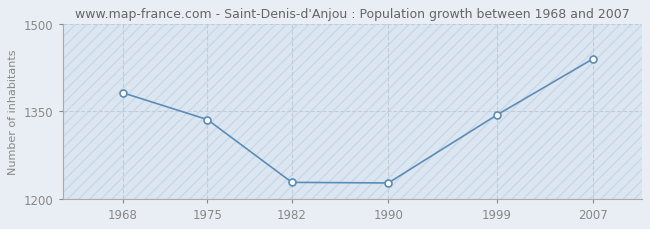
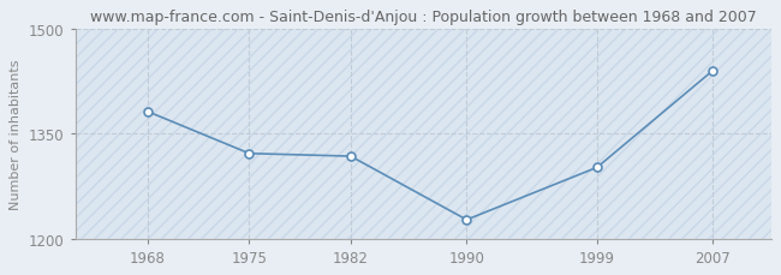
1975: 1336 -> 1322
1982: 1228 -> 1318
1999: 1344 -> 1302
